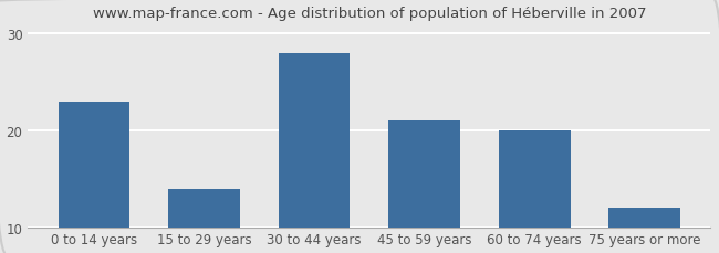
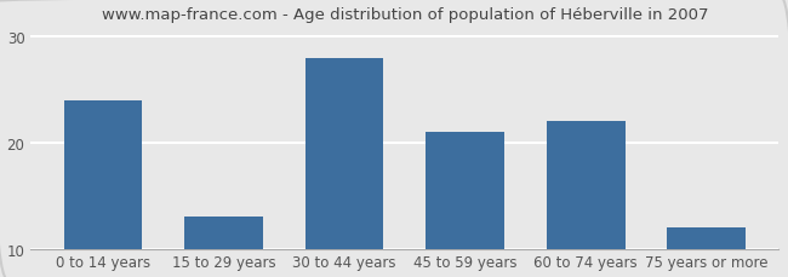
0 to 14 years: 23 -> 24
15 to 29 years: 14 -> 13
60 to 74 years: 20 -> 22
